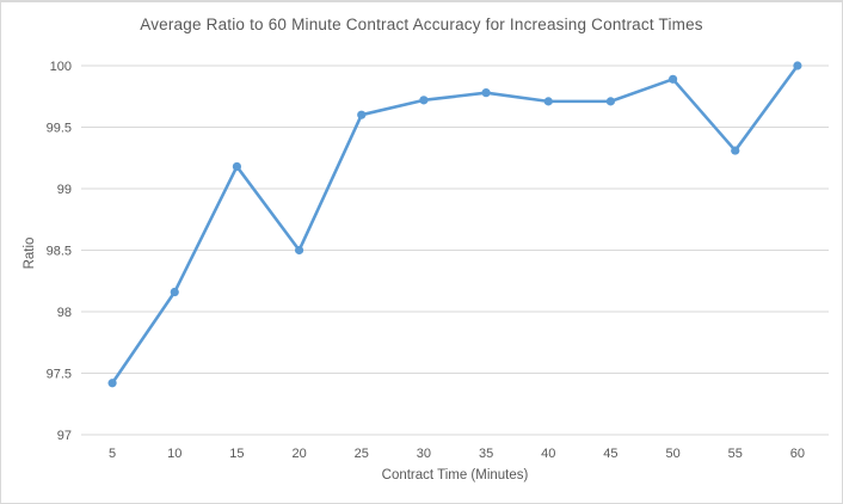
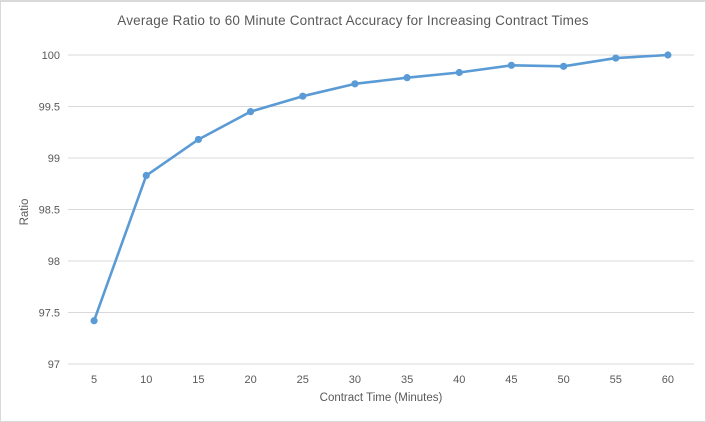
10: 98.16 -> 98.83
20: 98.50 -> 99.45
40: 99.71 -> 99.83
45: 99.71 -> 99.90
55: 99.31 -> 99.97
